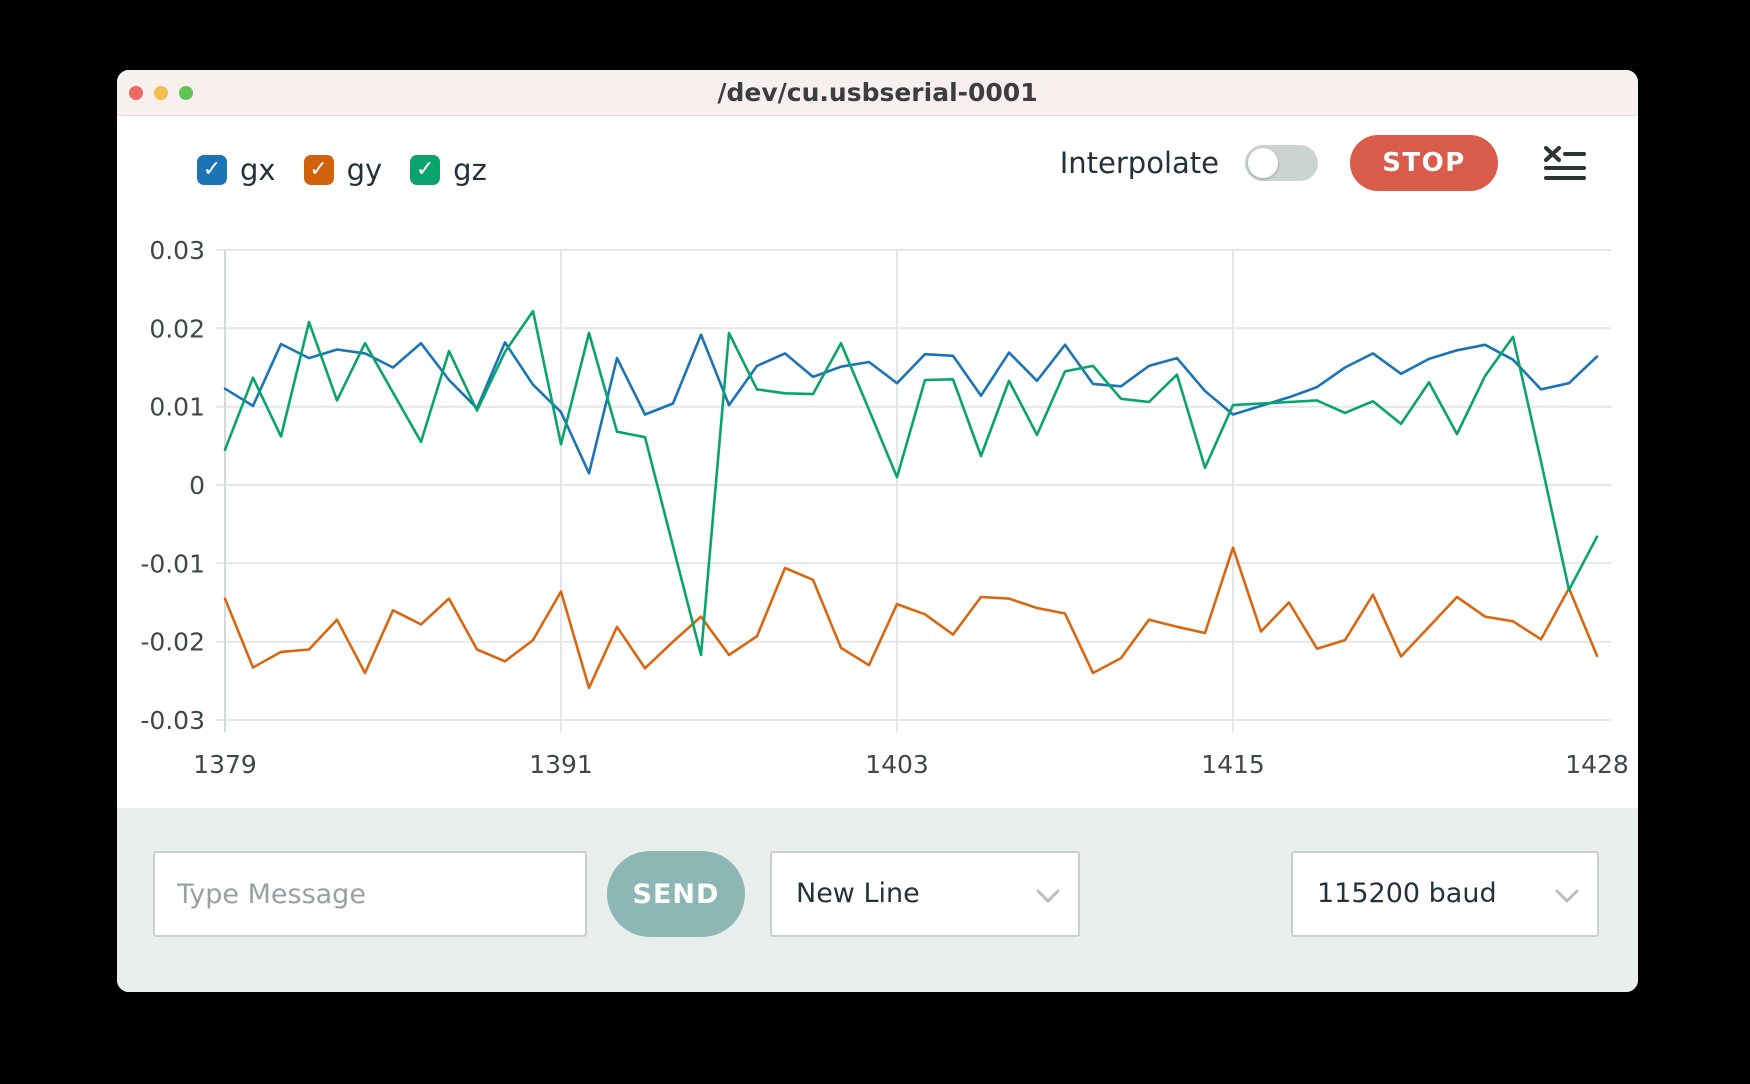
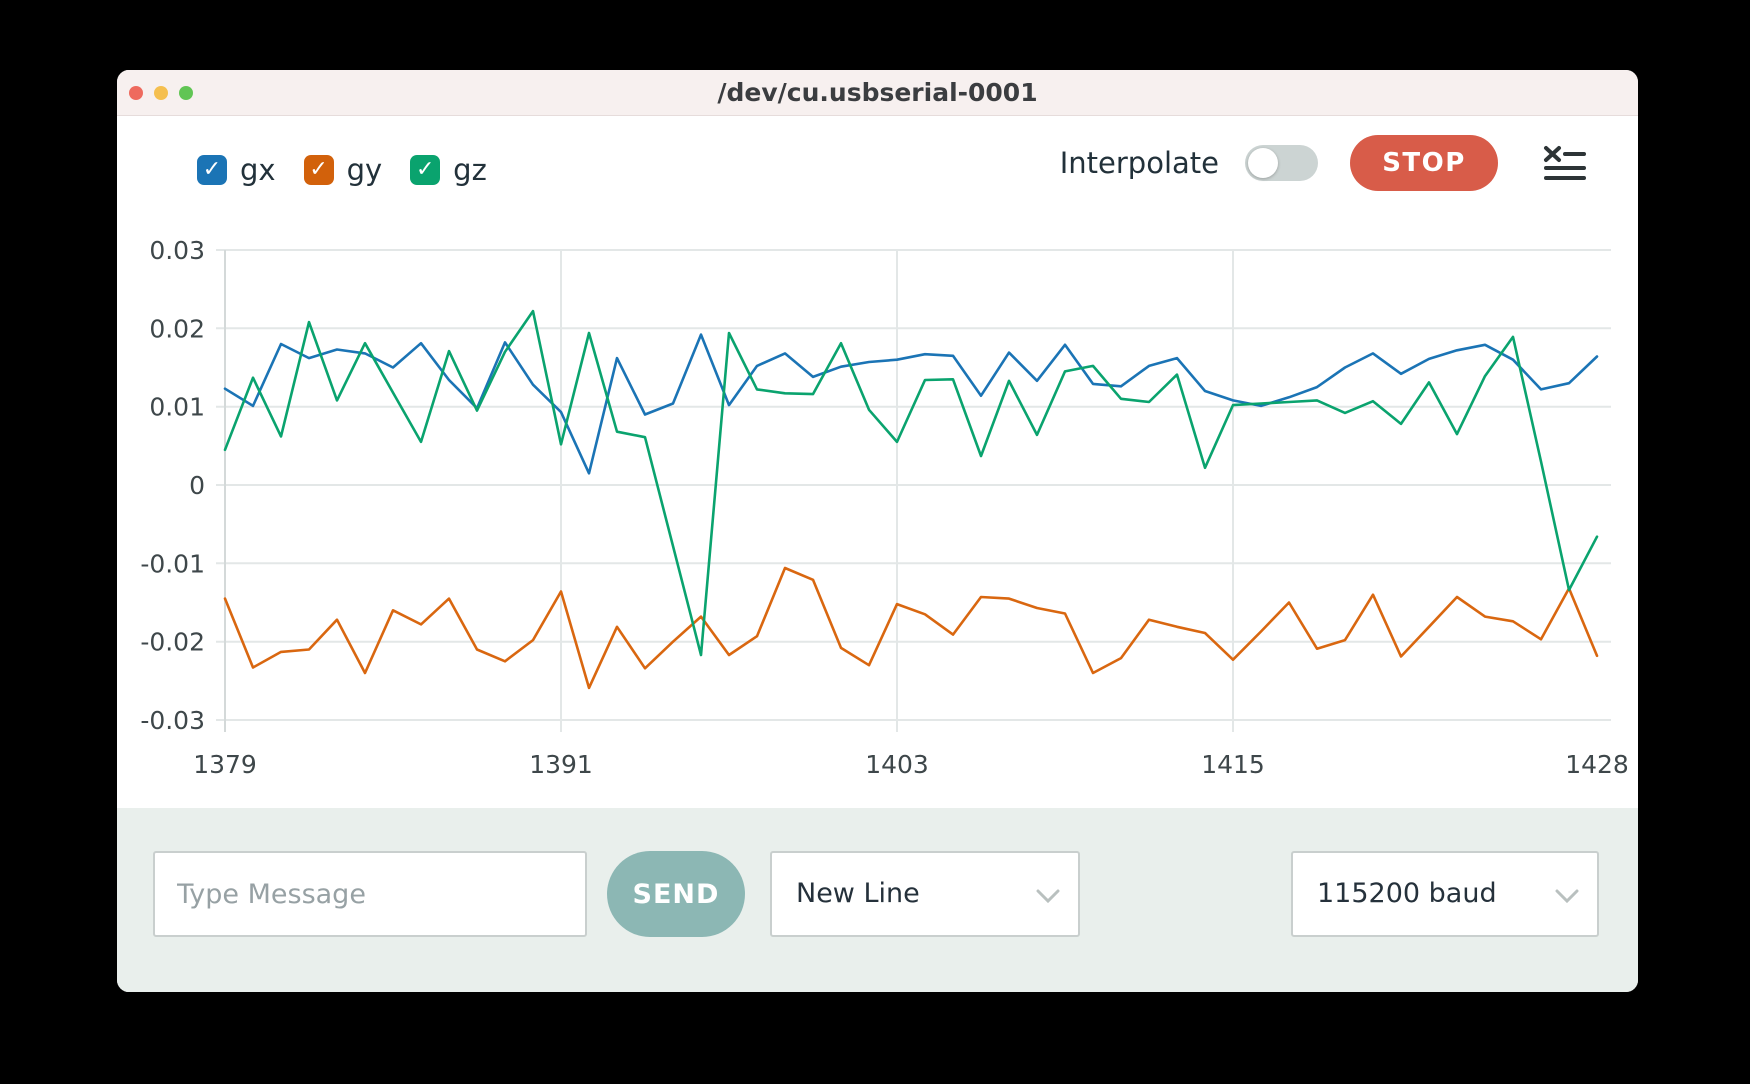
gx/1403: 0.013 -> 0.016
gz/1403: 0.001 -> 0.005
gx/1415: 0.009 -> 0.011
gy/1415: -0.008 -> -0.022
